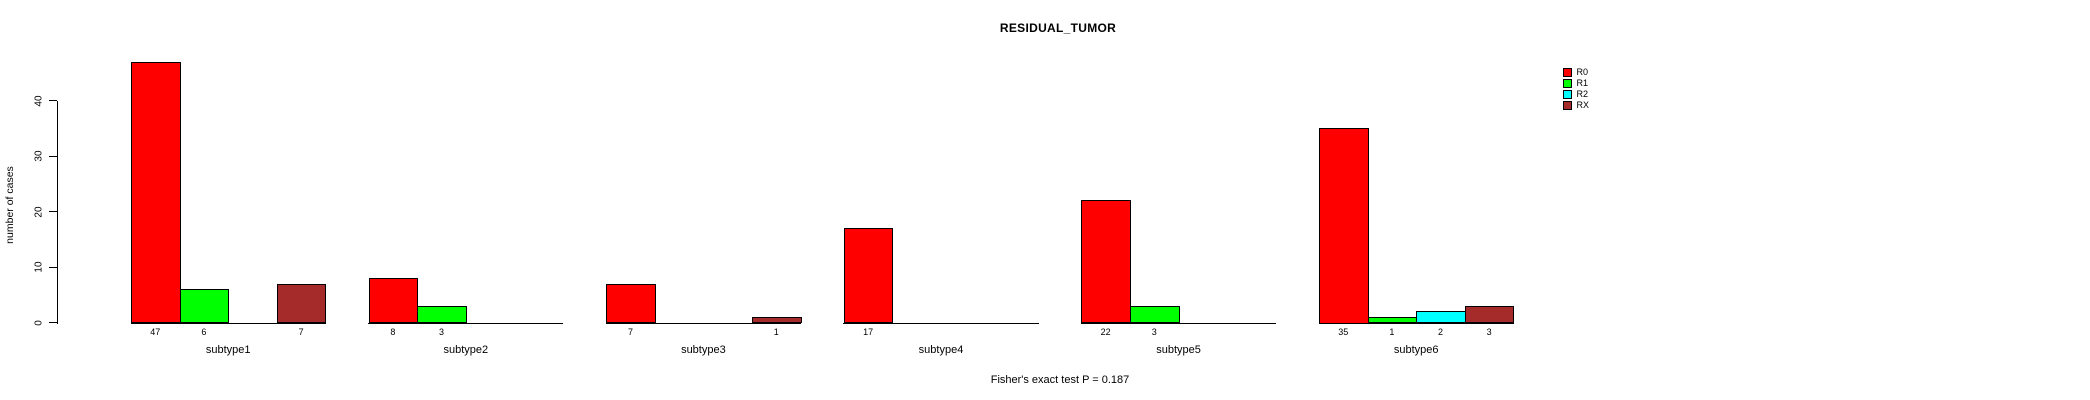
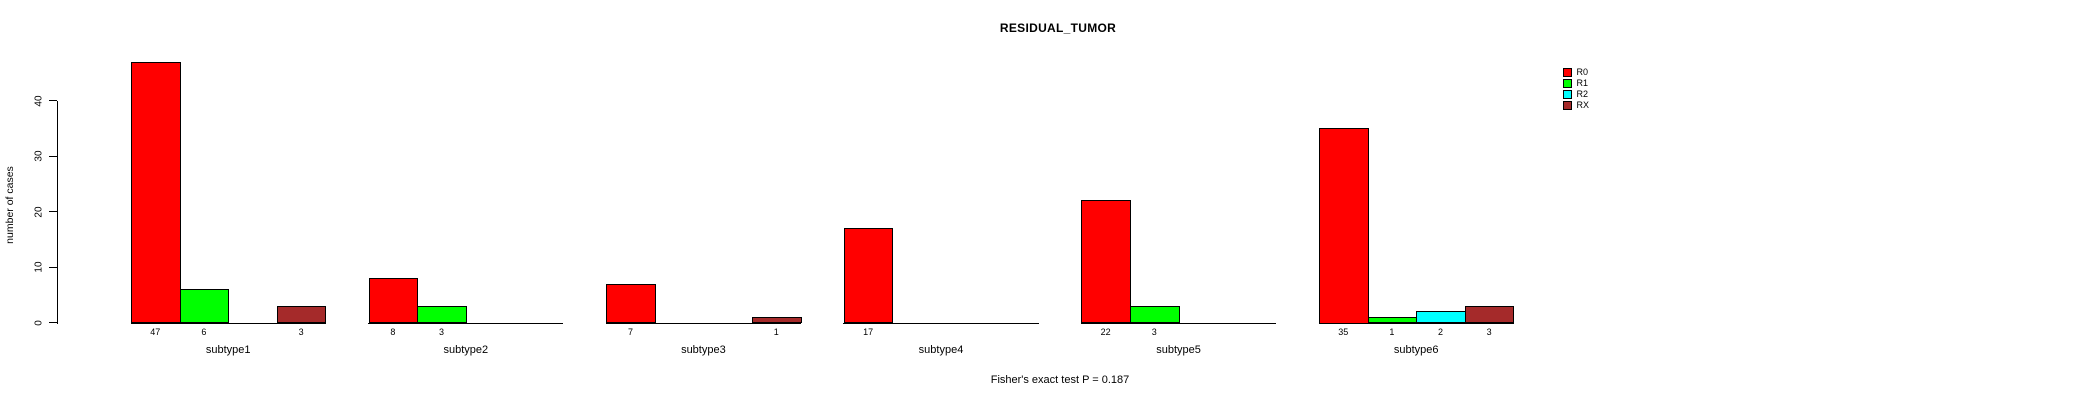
RX/subtype1: 7 -> 3
